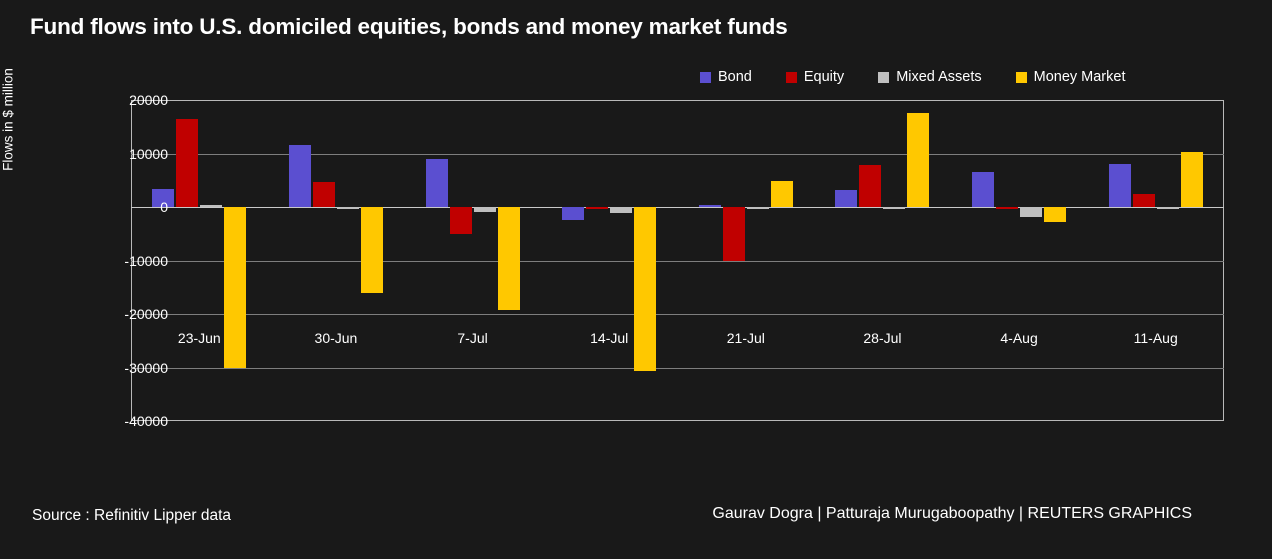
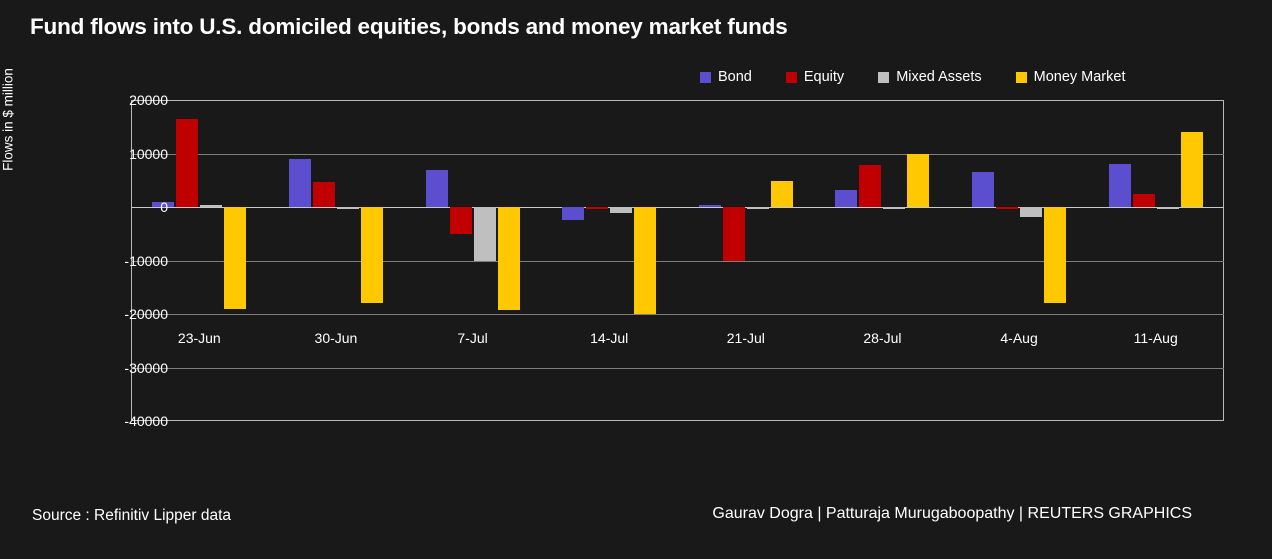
Bond/23-Jun: 3000 -> 1000
Money Market/23-Jun: -30000 -> -19000
Bond/30-Jun: 12000 -> 9000
Money Market/30-Jun: -16000 -> -18000
Bond/7-Jul: 9000 -> 7000
Mixed Assets/7-Jul: -1000 -> -10000
Money Market/14-Jul: -31000 -> -20000
Money Market/28-Jul: 18000 -> 10000
Money Market/4-Aug: -3000 -> -18000
Money Market/11-Aug: 10000 -> 14000
